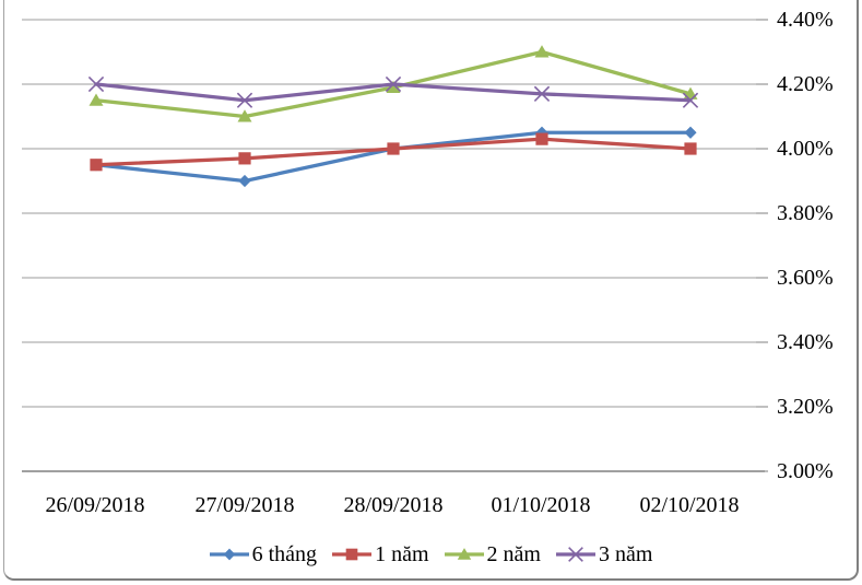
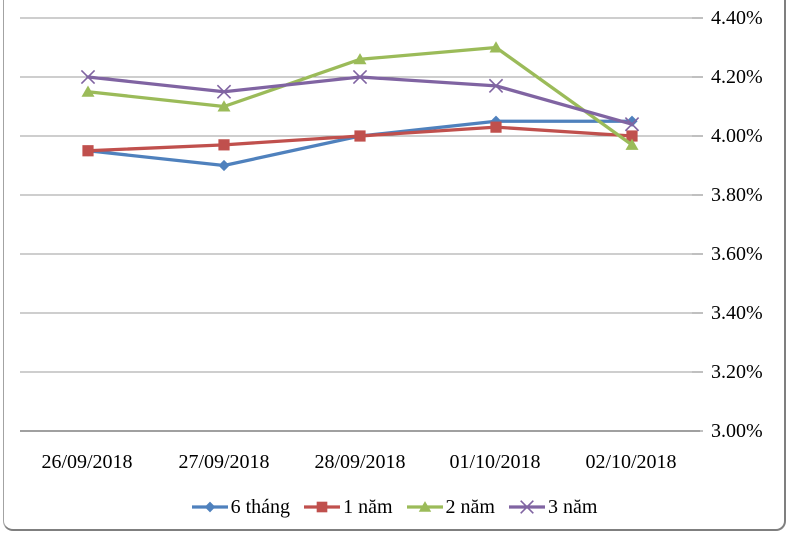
2 năm/28/09/2018: 4.19% -> 4.26%
2 năm/02/10/2018: 4.17% -> 3.97%
3 năm/02/10/2018: 4.15% -> 4.04%
